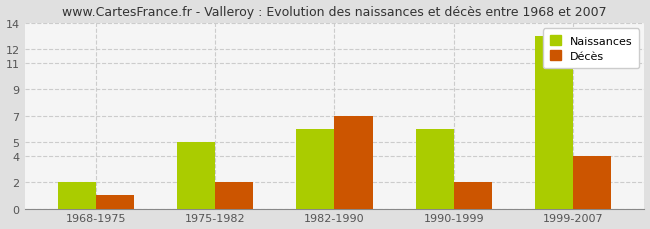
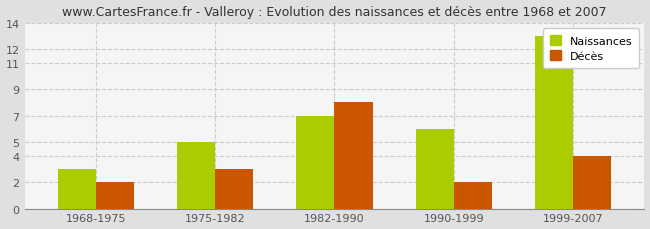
Naissances/1968-1975: 2 -> 3
Décès/1968-1975: 1 -> 2
Décès/1975-1982: 2 -> 3
Naissances/1982-1990: 6 -> 7
Décès/1982-1990: 7 -> 8
